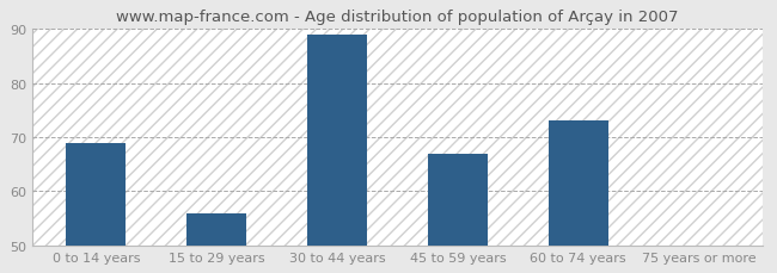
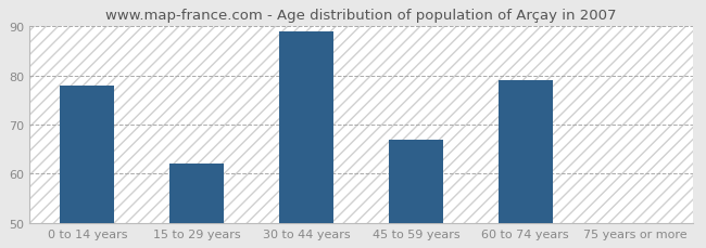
0 to 14 years: 69 -> 78
15 to 29 years: 56 -> 62
60 to 74 years: 73 -> 79
